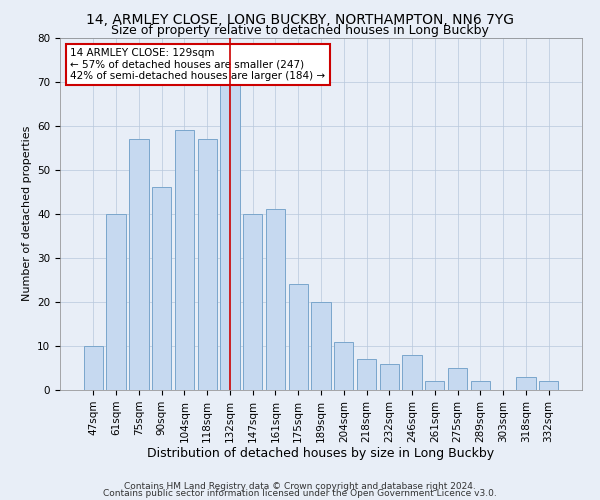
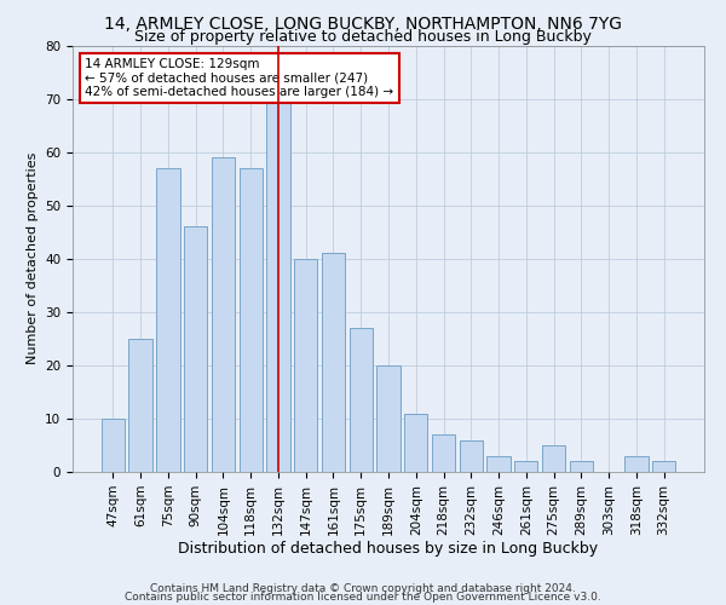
61sqm: 40 -> 25
175sqm: 24 -> 27
246sqm: 8 -> 3
